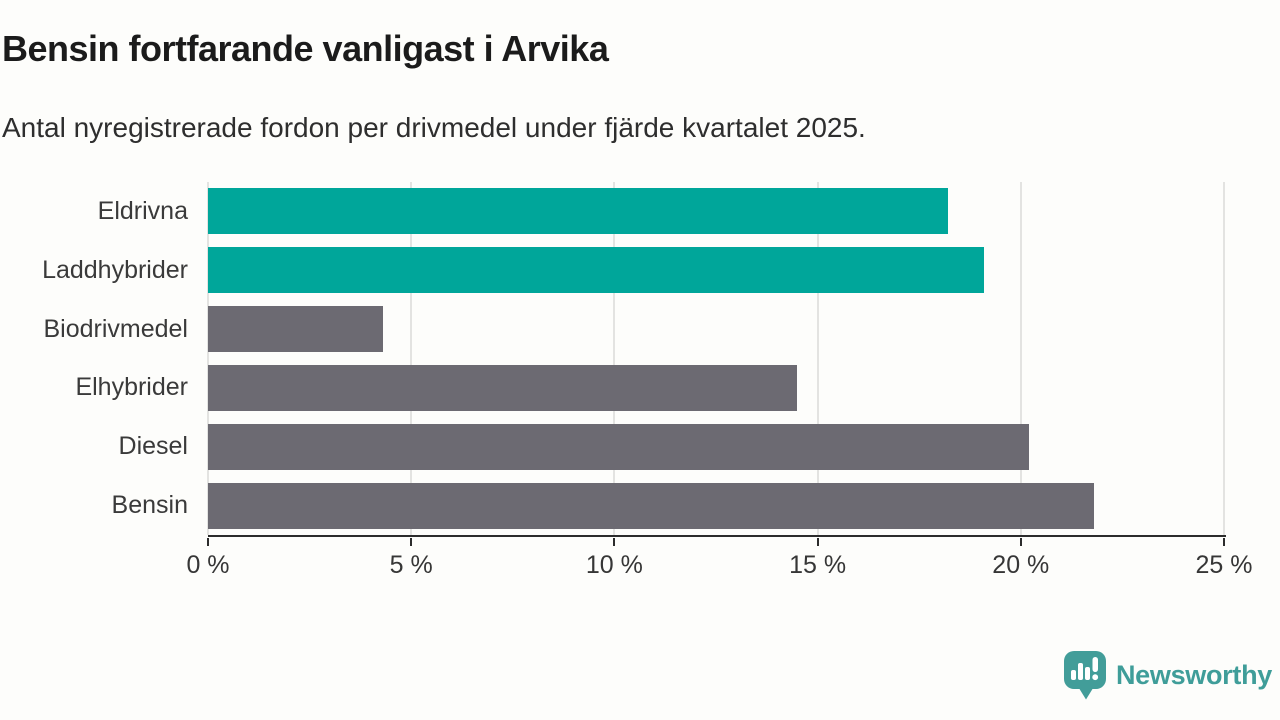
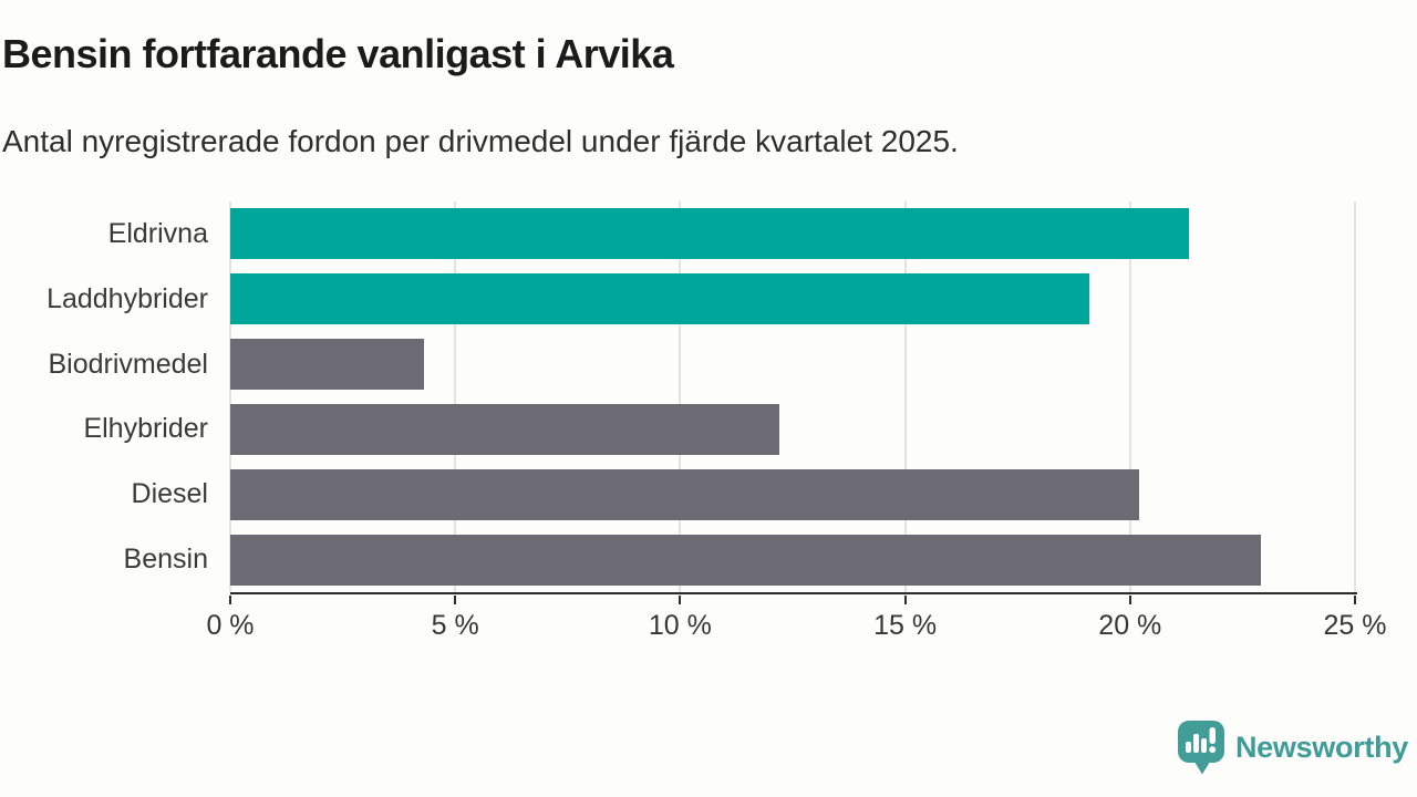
Eldrivna: 18.2% -> 21.3%
Elhybrider: 14.5% -> 12.2%
Bensin: 21.8% -> 22.9%
